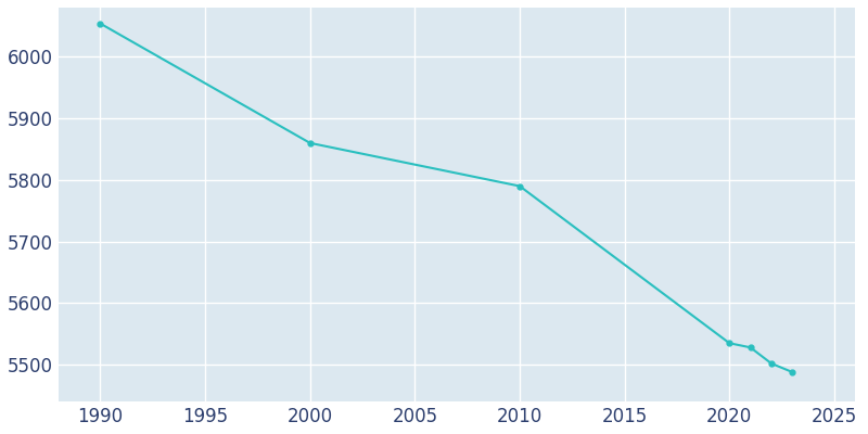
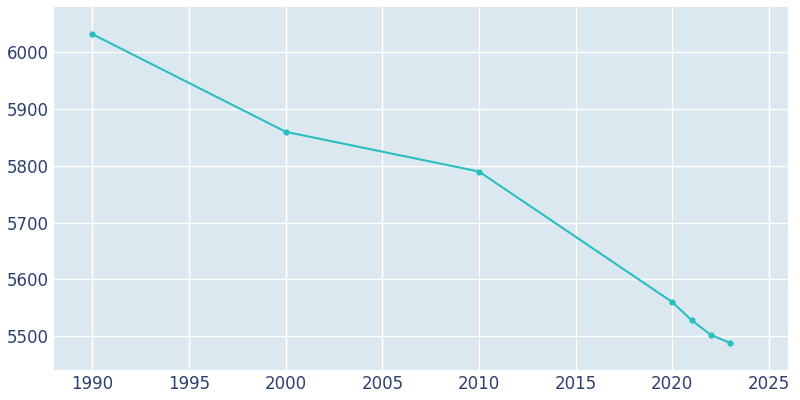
1990: 6054 -> 6032
2020: 5535 -> 5560
